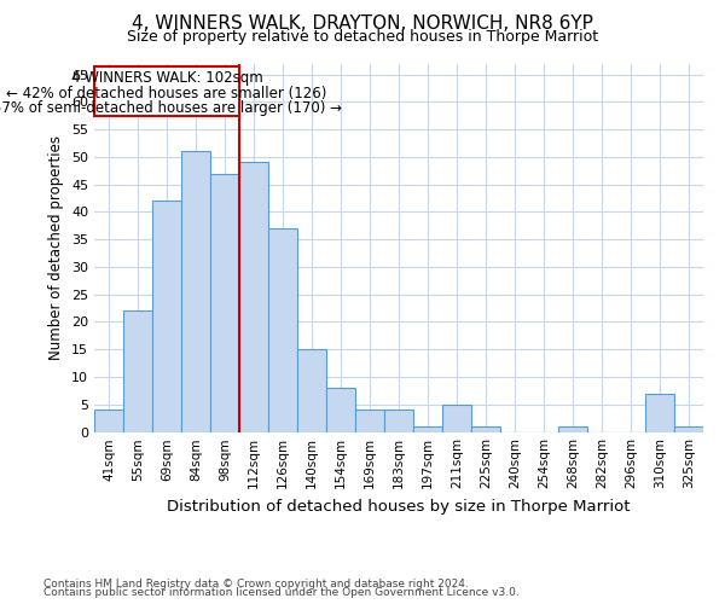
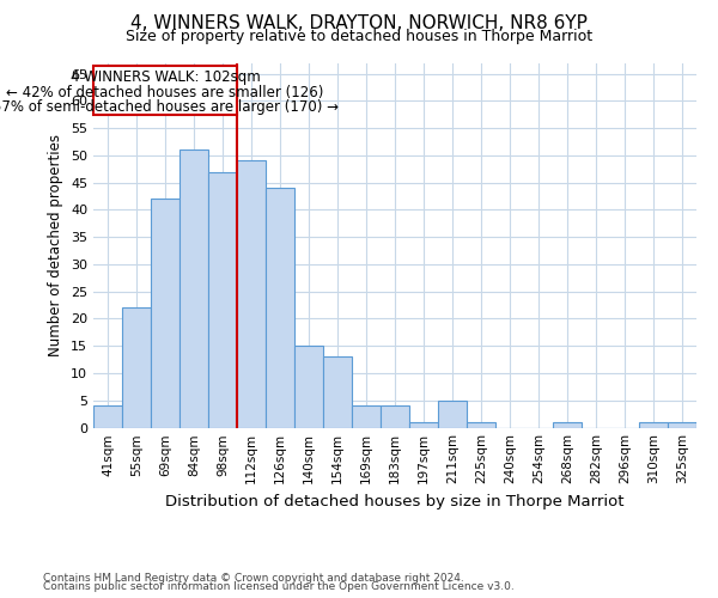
126sqm: 37 -> 44
154sqm: 8 -> 13
310sqm: 7 -> 1
